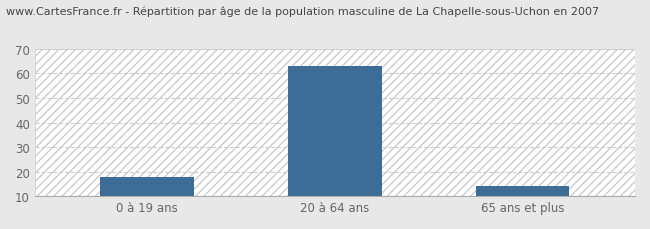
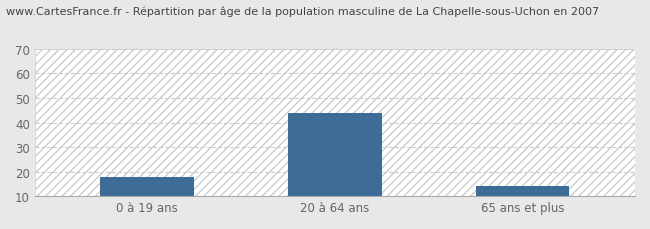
20 à 64 ans: 63 -> 44
